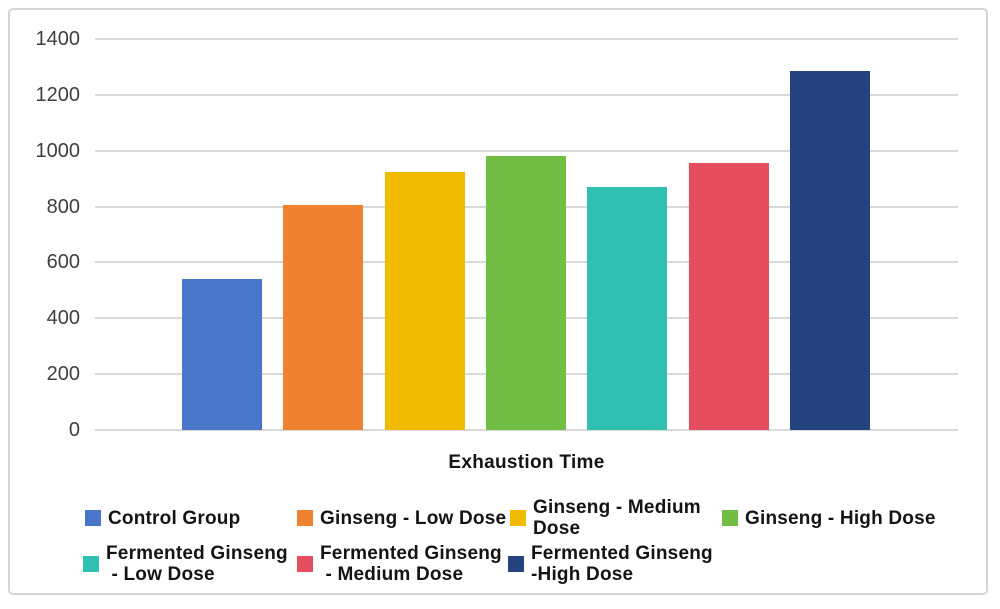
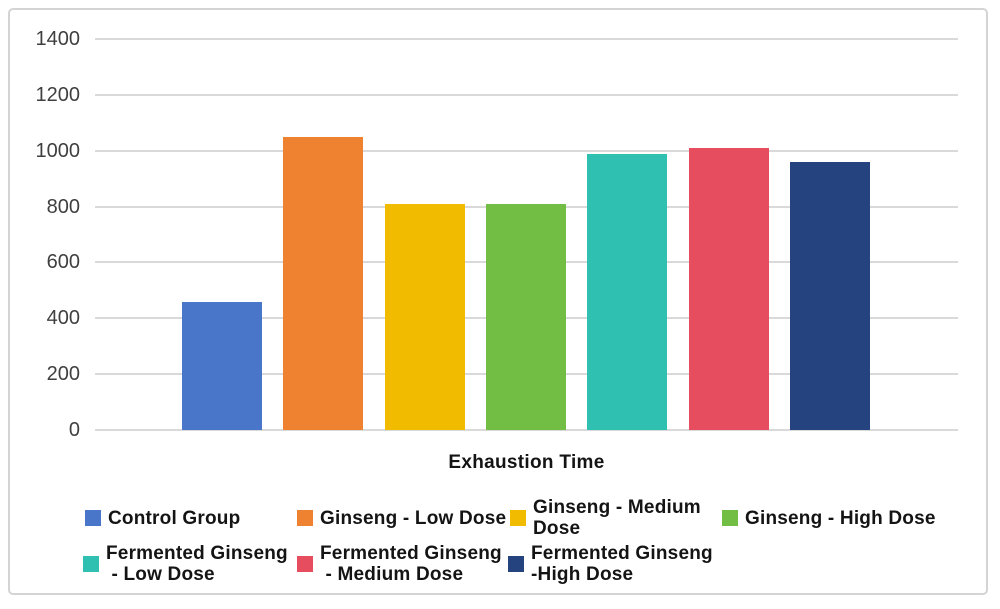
Control Group: 540 -> 460
Ginseng - Low Dose: 800 -> 1050
Ginseng - Medium Dose: 920 -> 810
Ginseng - High Dose: 980 -> 810
Fermented Ginseng - Low Dose: 870 -> 990
Fermented Ginseng - Medium Dose: 960 -> 1010
Fermented Ginseng - High Dose: 1280 -> 960
